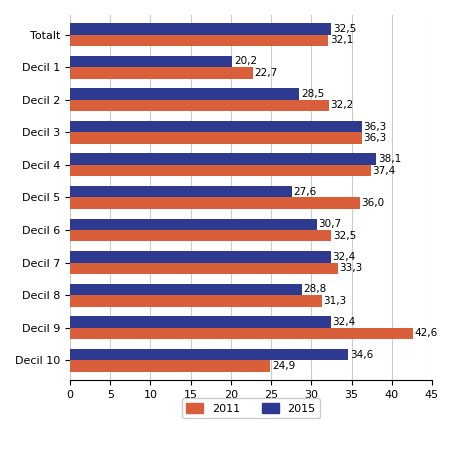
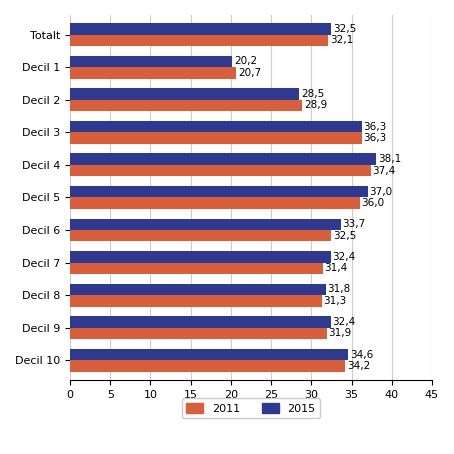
2011/Decil 1: 22,7 -> 20,7
2011/Decil 2: 32,2 -> 28,9
2015/Decil 5: 27,6 -> 37,0
2015/Decil 6: 30,7 -> 33,7
2011/Decil 7: 33,3 -> 31,4
2015/Decil 8: 28,8 -> 31,8
2011/Decil 9: 42,6 -> 31,9
2011/Decil 10: 24,9 -> 34,2
